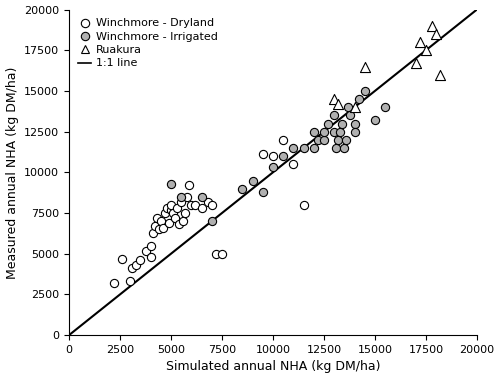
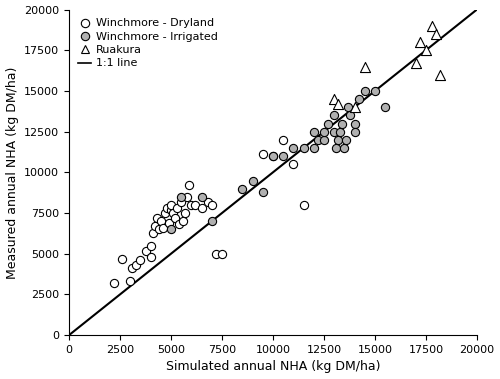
Winchmore - Irrigated/5000: 9300 -> 6500
Winchmore - Irrigated/10000: 10300 -> 11000
Winchmore - Irrigated/15000: 13200 -> 15000
